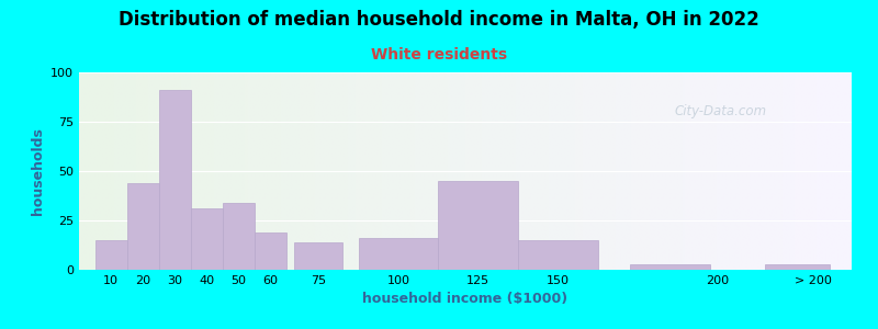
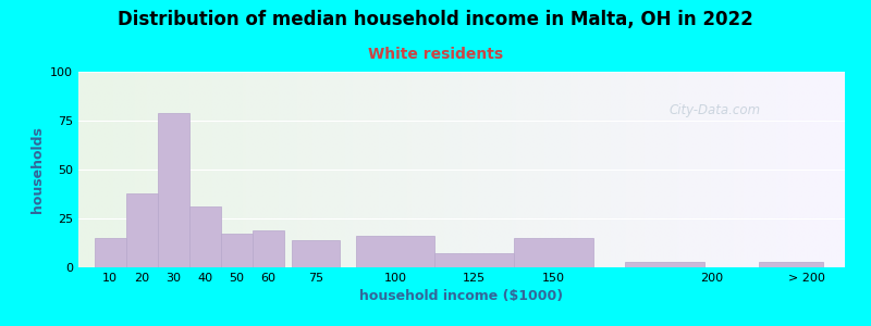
20: 44 -> 38
30: 91 -> 79
50: 34 -> 17
125: 45 -> 7
